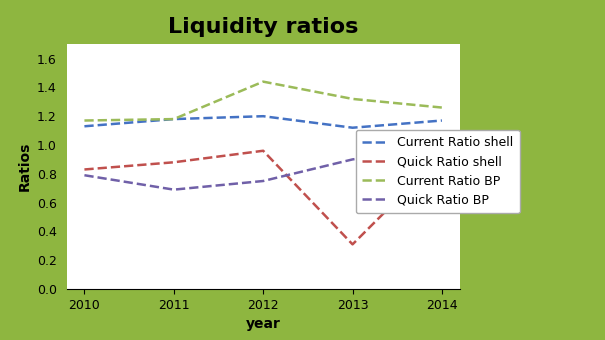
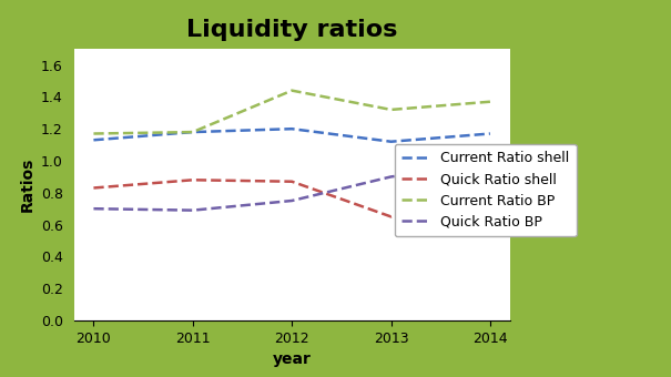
Quick Ratio BP/2010: 0.79 -> 0.70
Quick Ratio shell/2012: 0.96 -> 0.87
Quick Ratio shell/2013: 0.31 -> 0.65
Current Ratio BP/2014: 1.26 -> 1.37
